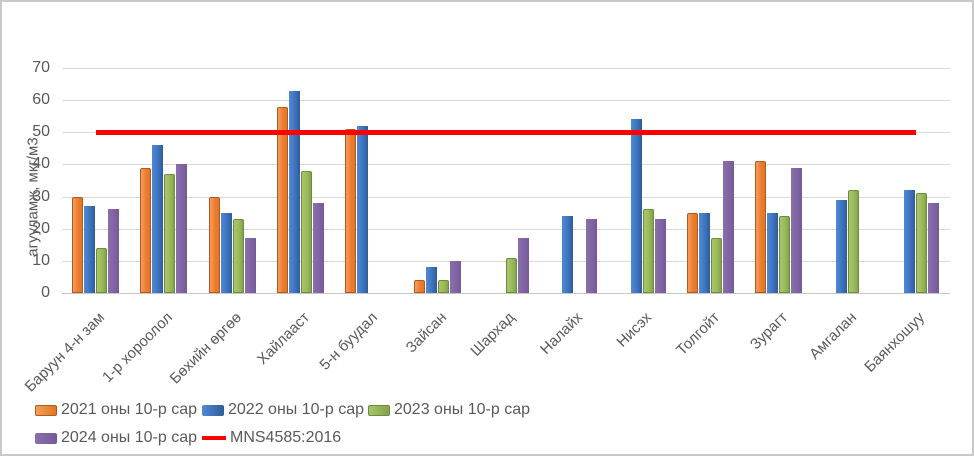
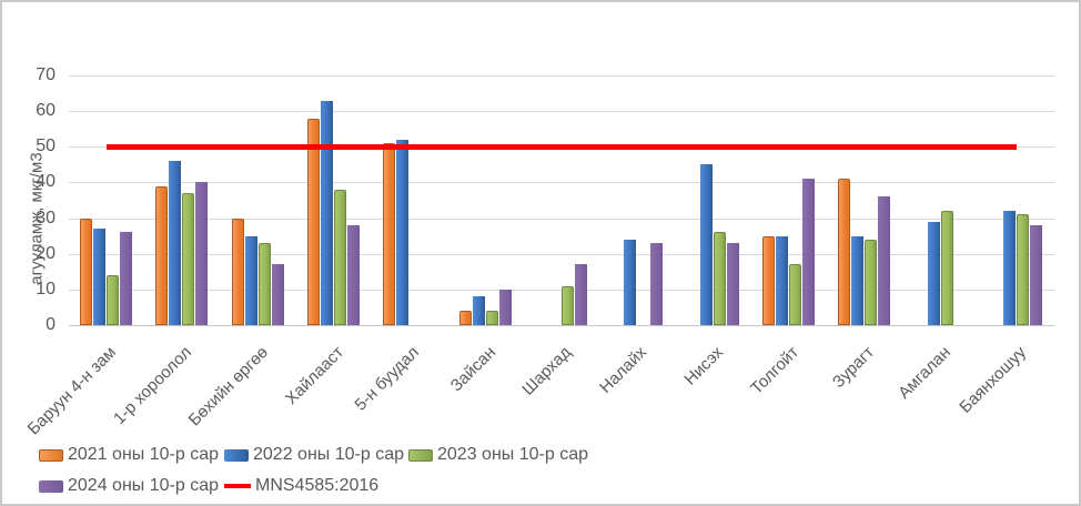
2022 оны 10-р сар/Нисэх: 54 -> 45
2024 оны 10-р сар/Зурагт: 39 -> 36
